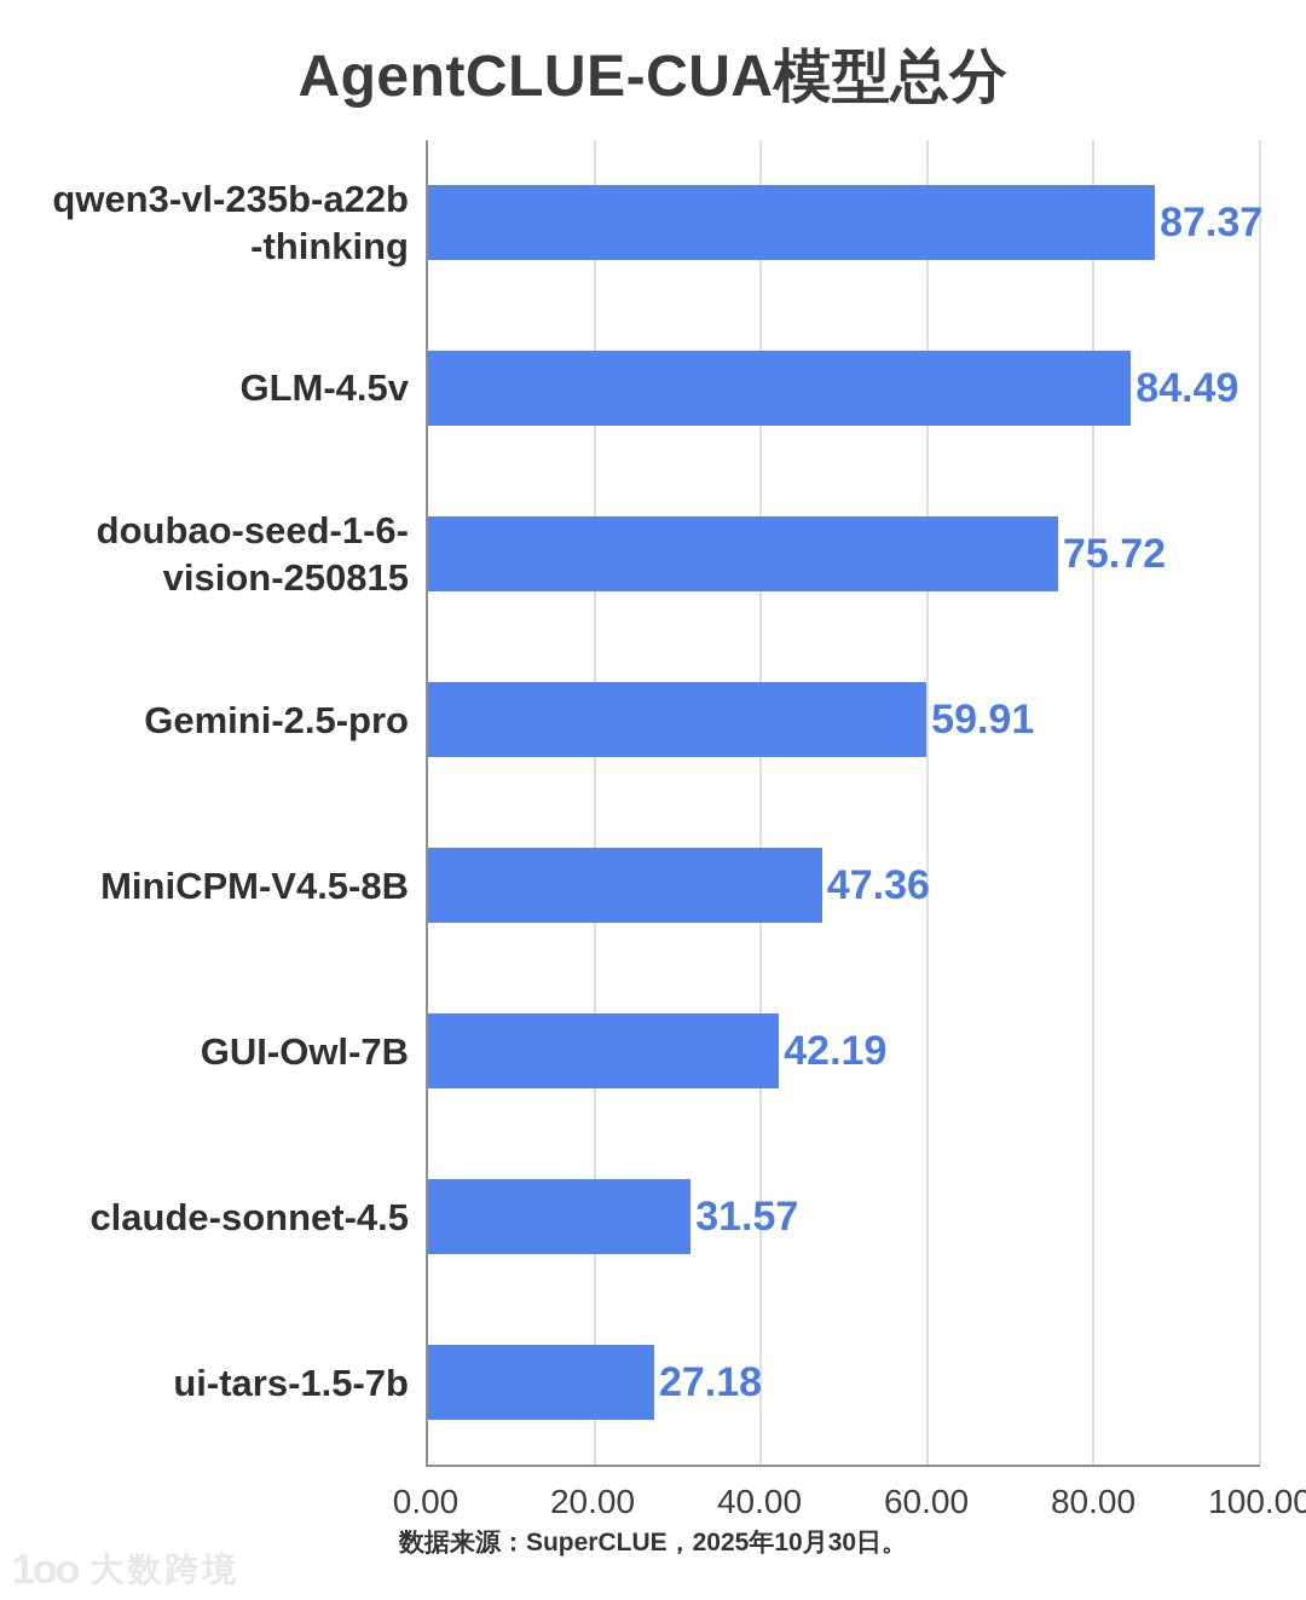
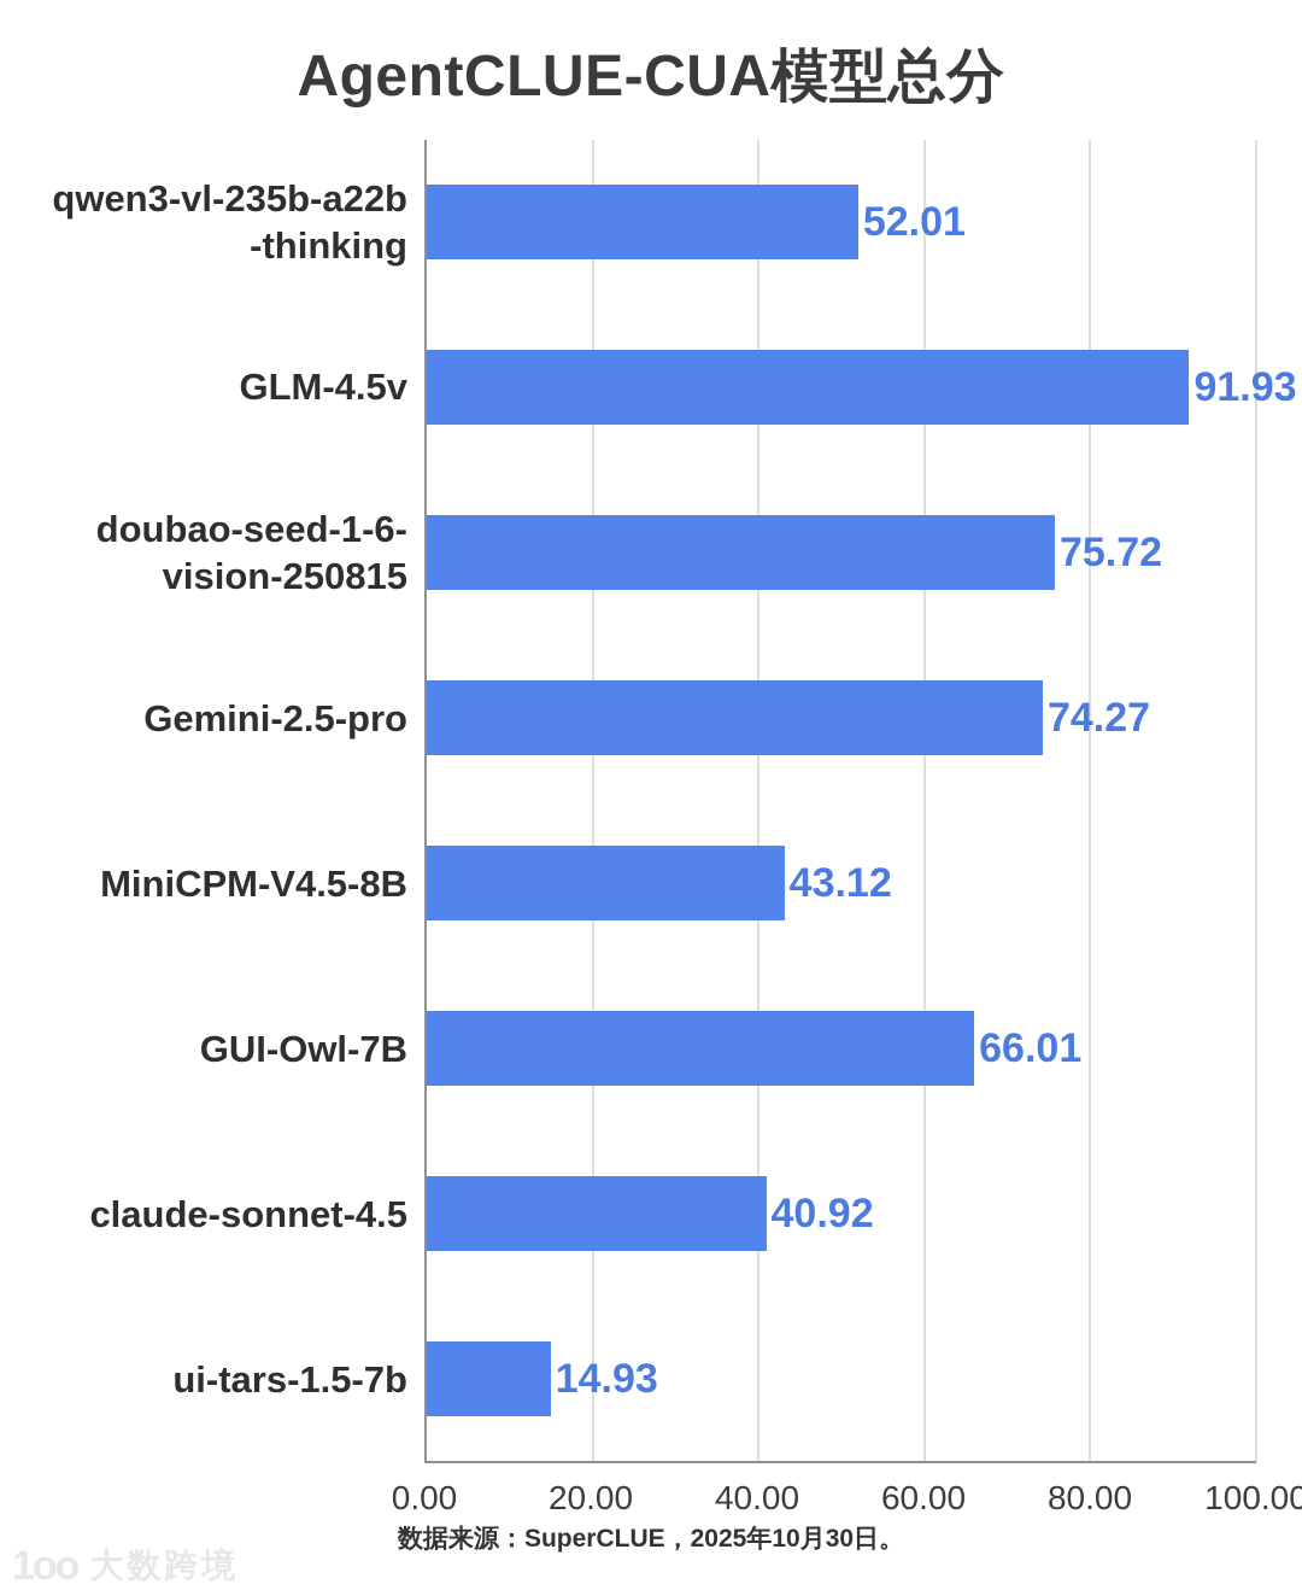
qwen3-vl-235b-a22b -thinking: 87.37 -> 52.01
GLM-4.5v: 84.49 -> 91.93
Gemini-2.5-pro: 59.91 -> 74.27
MiniCPM-V4.5-8B: 47.36 -> 43.12
GUI-Owl-7B: 42.19 -> 66.01
claude-sonnet-4.5: 31.57 -> 40.92
ui-tars-1.5-7b: 27.18 -> 14.93
